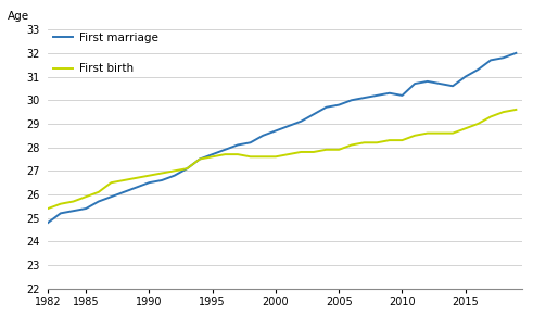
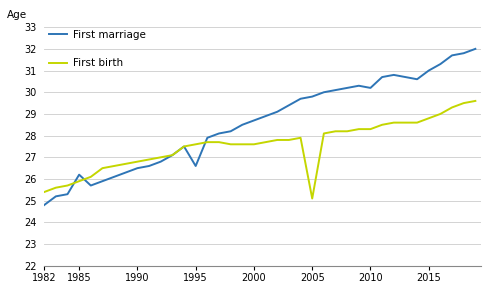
First marriage/1985: 25.4 -> 26.2
First marriage/1995: 27.7 -> 26.6
First birth/2005: 27.9 -> 25.1
